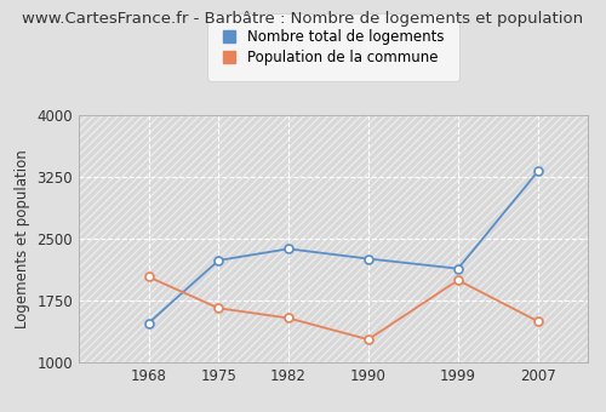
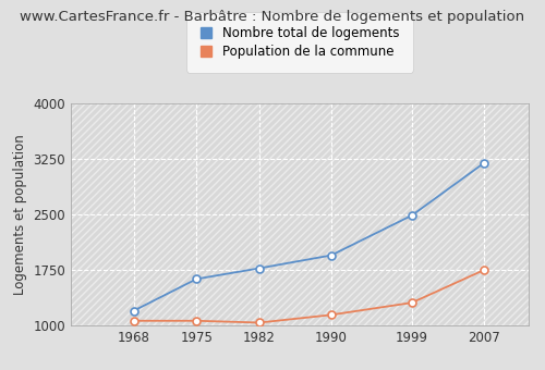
Nombre total de logements/1968: 1480 -> 1200
Population de la commune/1968: 2040 -> 1060
Nombre total de logements/1975: 2240 -> 1630
Population de la commune/1975: 1660 -> 1060
Nombre total de logements/1982: 2380 -> 1780
Population de la commune/1982: 1540 -> 1040
Nombre total de logements/1990: 2260 -> 1950
Population de la commune/1990: 1280 -> 1140
Nombre total de logements/1999: 2140 -> 2490
Population de la commune/1999: 2000 -> 1310
Nombre total de logements/2007: 3320 -> 3200
Population de la commune/2007: 1500 -> 1750
